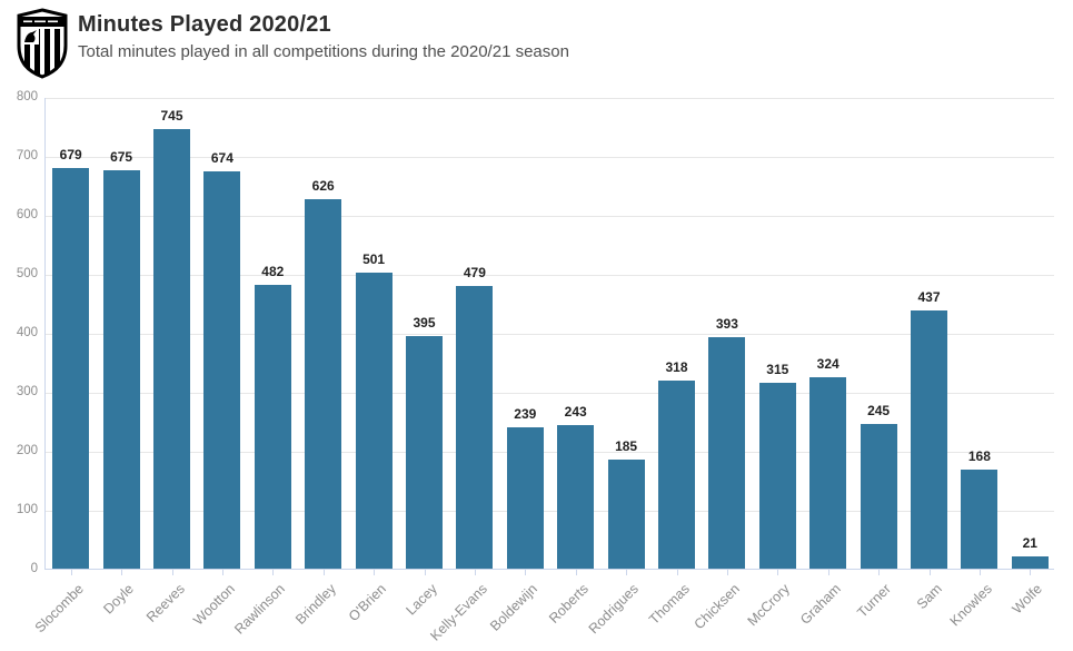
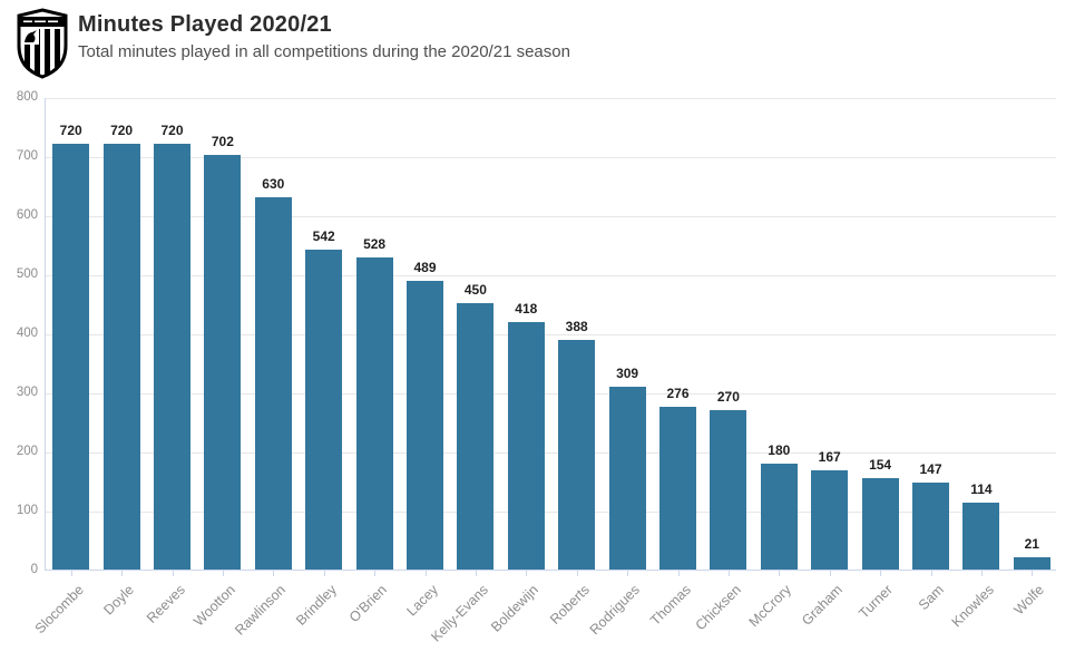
Slocombe: 679 -> 720
Doyle: 675 -> 720
Reeves: 745 -> 720
Wootton: 674 -> 702
Rawlinson: 482 -> 630
Brindley: 626 -> 542
O'Brien: 501 -> 528
Lacey: 395 -> 489
Kelly-Evans: 479 -> 450
Boldewijn: 239 -> 418
Roberts: 243 -> 388
Rodrigues: 185 -> 309
Thomas: 318 -> 276
Chicksen: 393 -> 270
McCrory: 315 -> 180
Graham: 324 -> 167
Turner: 245 -> 154
Sam: 437 -> 147
Knowles: 168 -> 114
